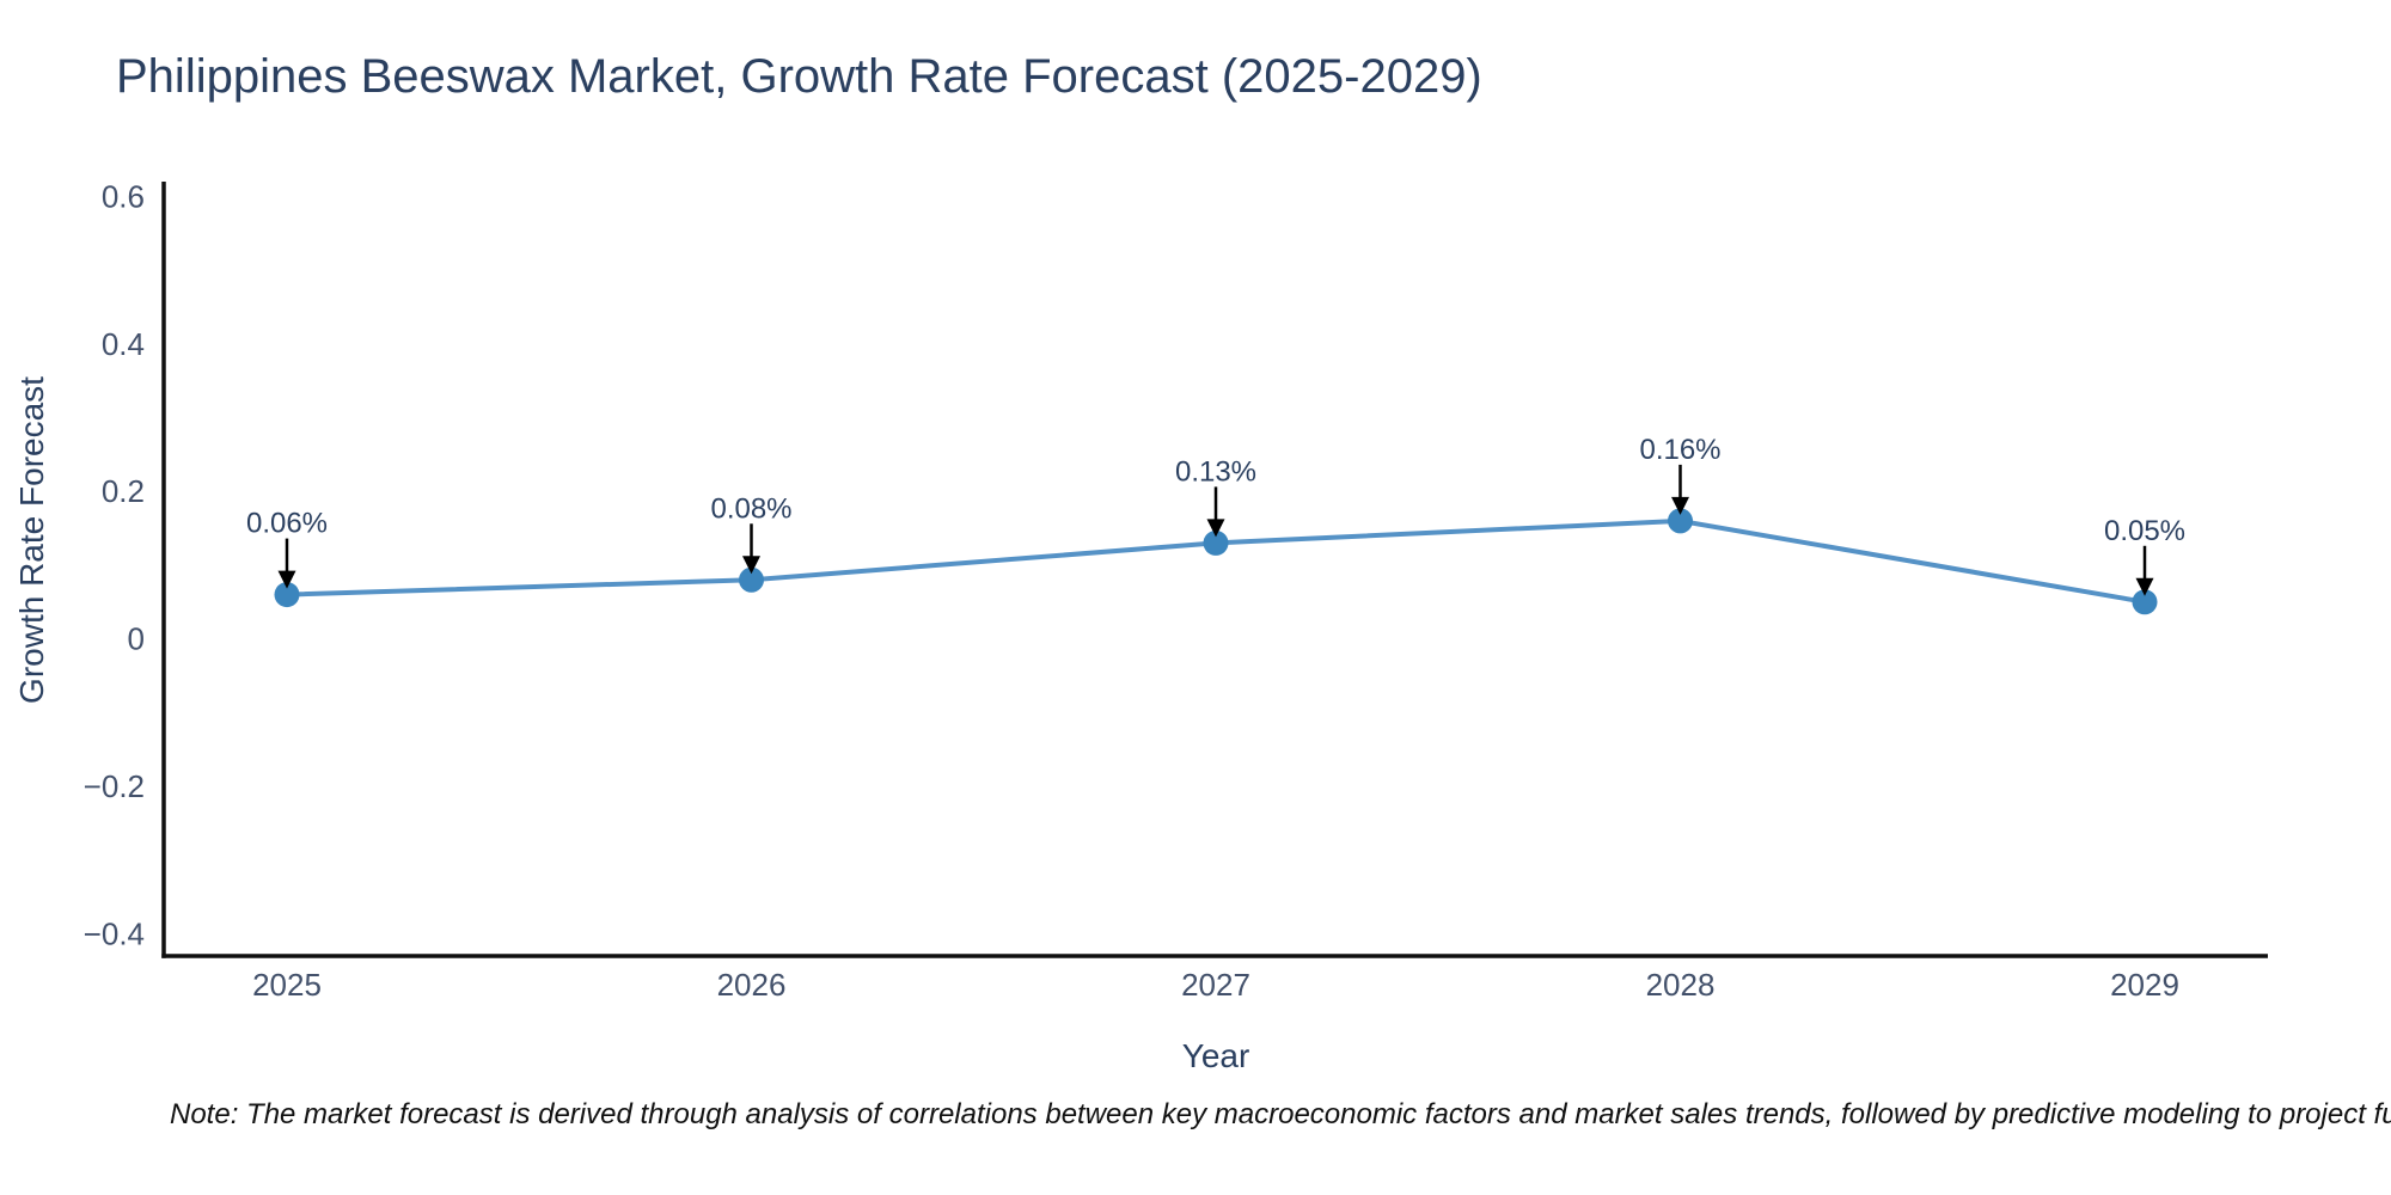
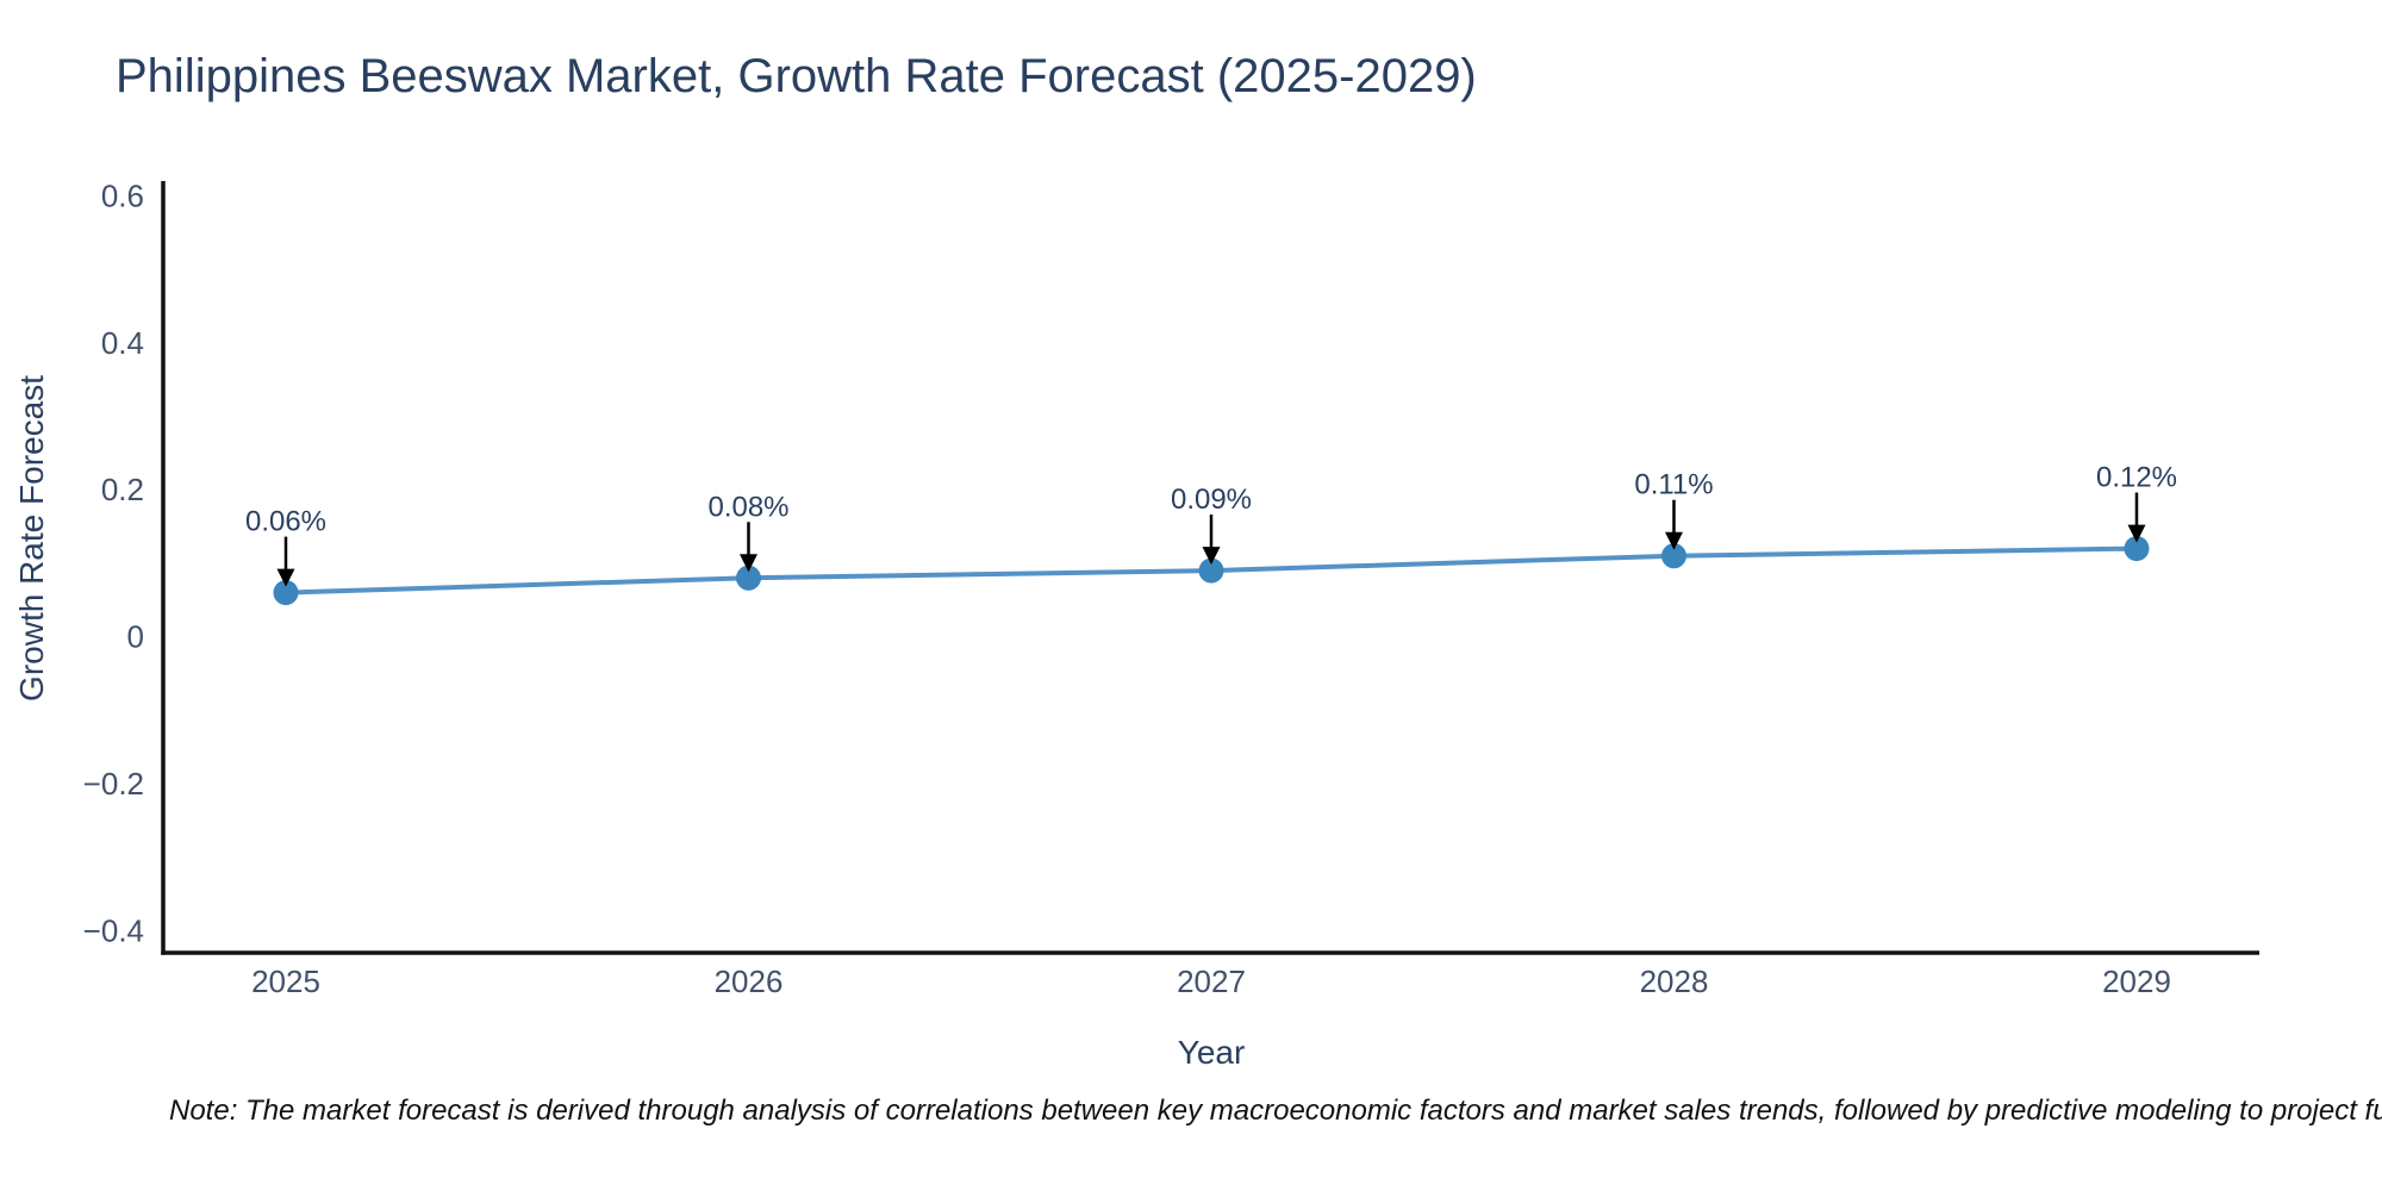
2027: 0.13% -> 0.09%
2028: 0.16% -> 0.11%
2029: 0.05% -> 0.12%
